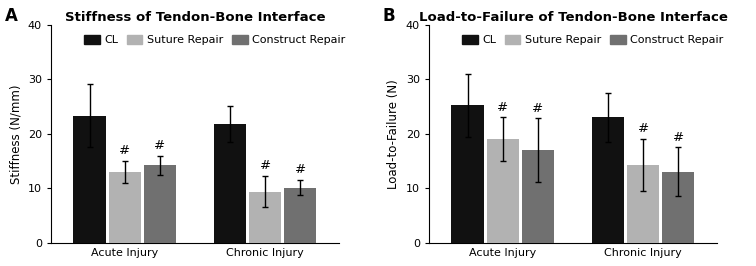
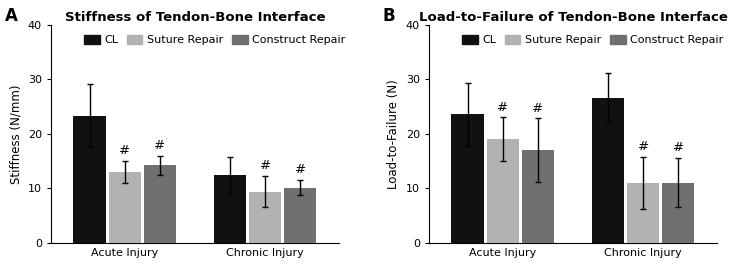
Stiffness of Tendon-Bone Interface/CL/Chronic Injury: 21.8 -> 12.4
Load-to-Failure of Tendon-Bone Interface/CL/Acute Injury: 25.2 -> 23.6
Load-to-Failure of Tendon-Bone Interface/CL/Chronic Injury: 23.0 -> 26.6
Load-to-Failure of Tendon-Bone Interface/Suture Repair/Chronic Injury: 14.3 -> 11.0
Load-to-Failure of Tendon-Bone Interface/Construct Repair/Chronic Injury: 13 -> 11
